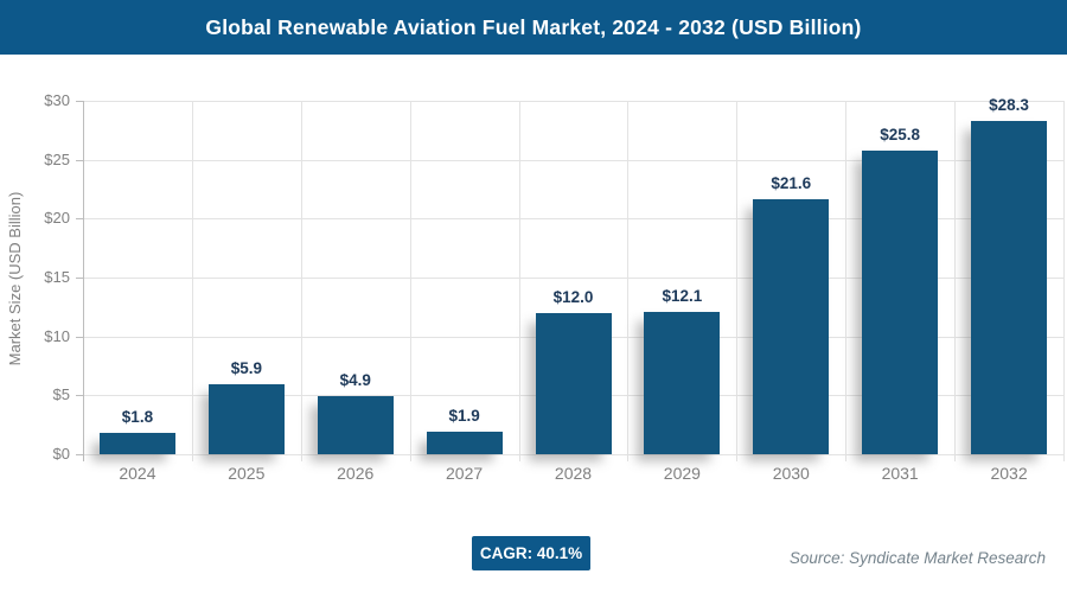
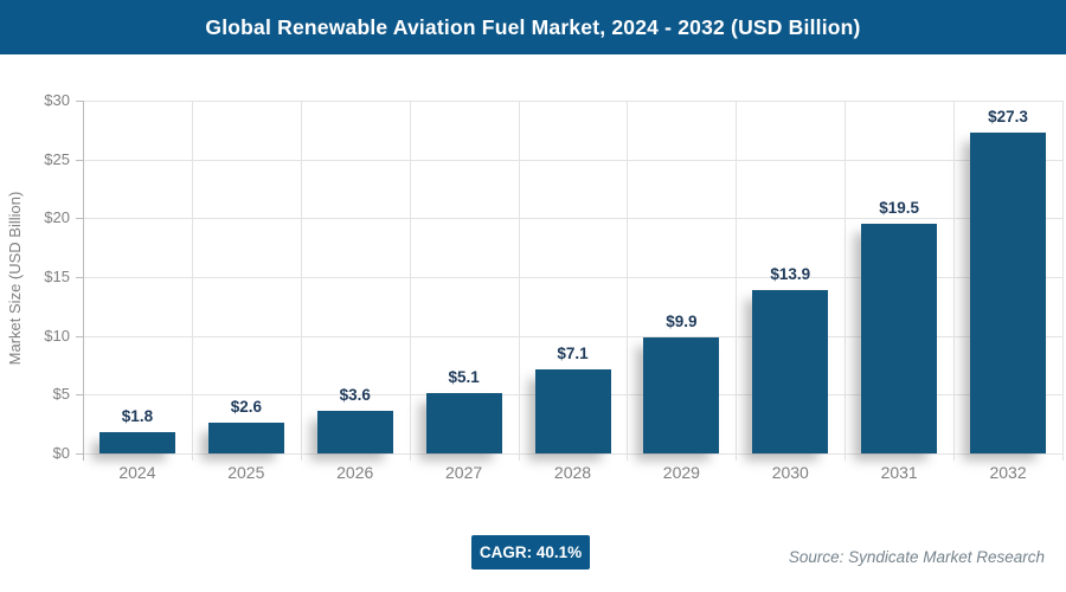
2025: $5.9 -> $2.6
2026: $4.9 -> $3.6
2027: $1.9 -> $5.1
2028: $12.0 -> $7.1
2029: $12.1 -> $9.9
2030: $21.6 -> $13.9
2031: $25.8 -> $19.5
2032: $28.3 -> $27.3
